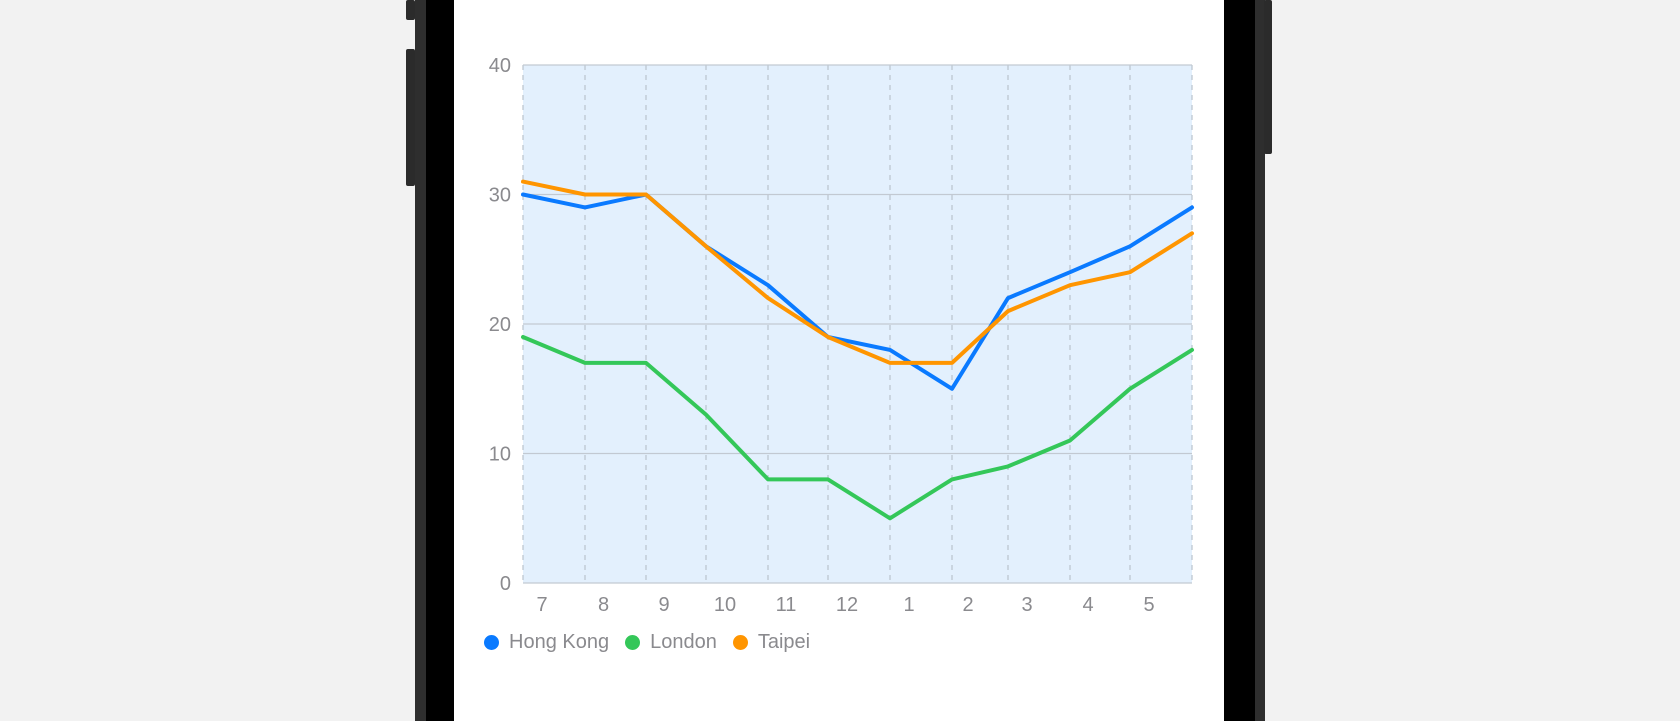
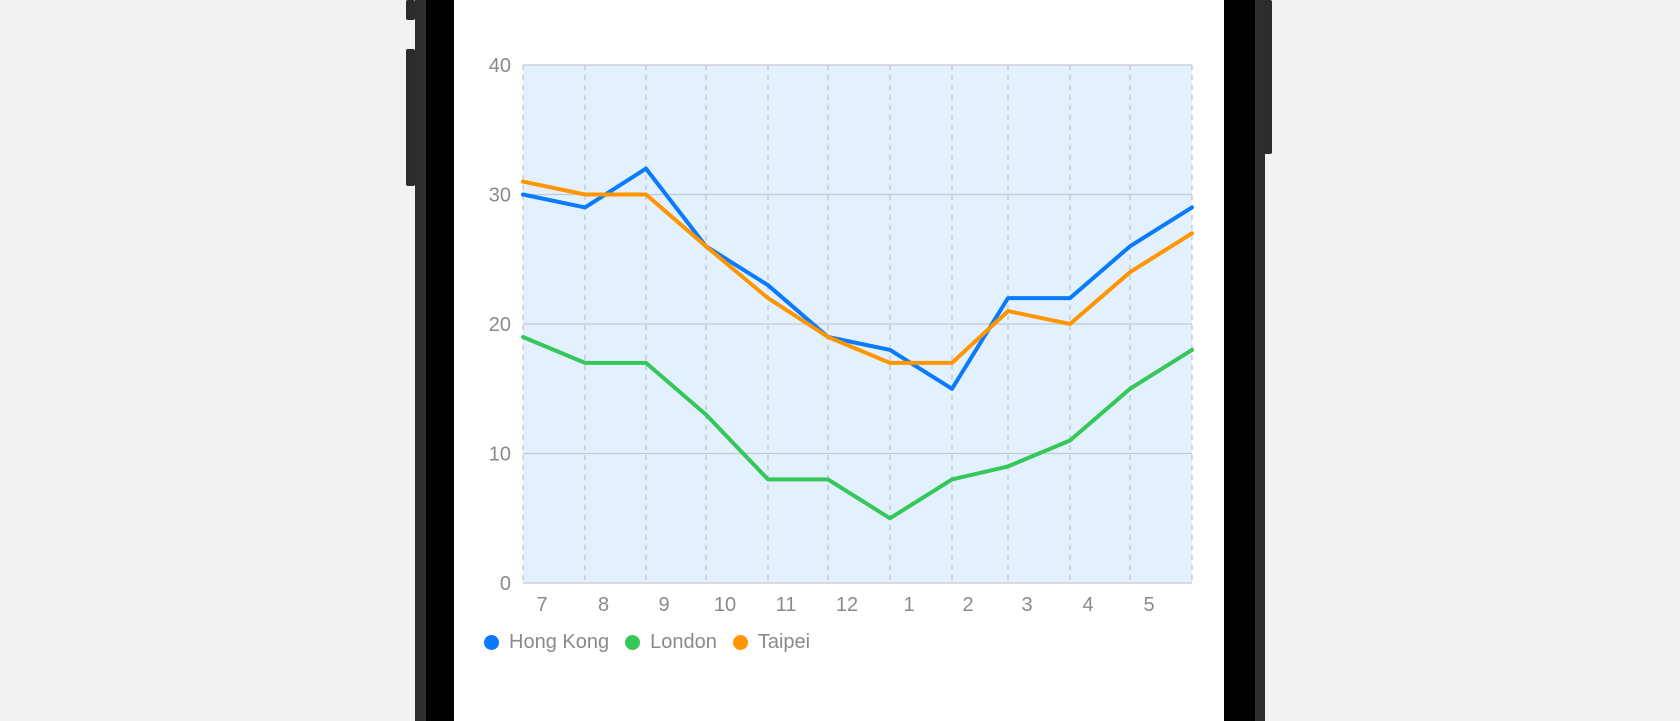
Hong Kong/9: 30 -> 32
Hong Kong/4: 24 -> 22
Taipei/4: 23 -> 20
